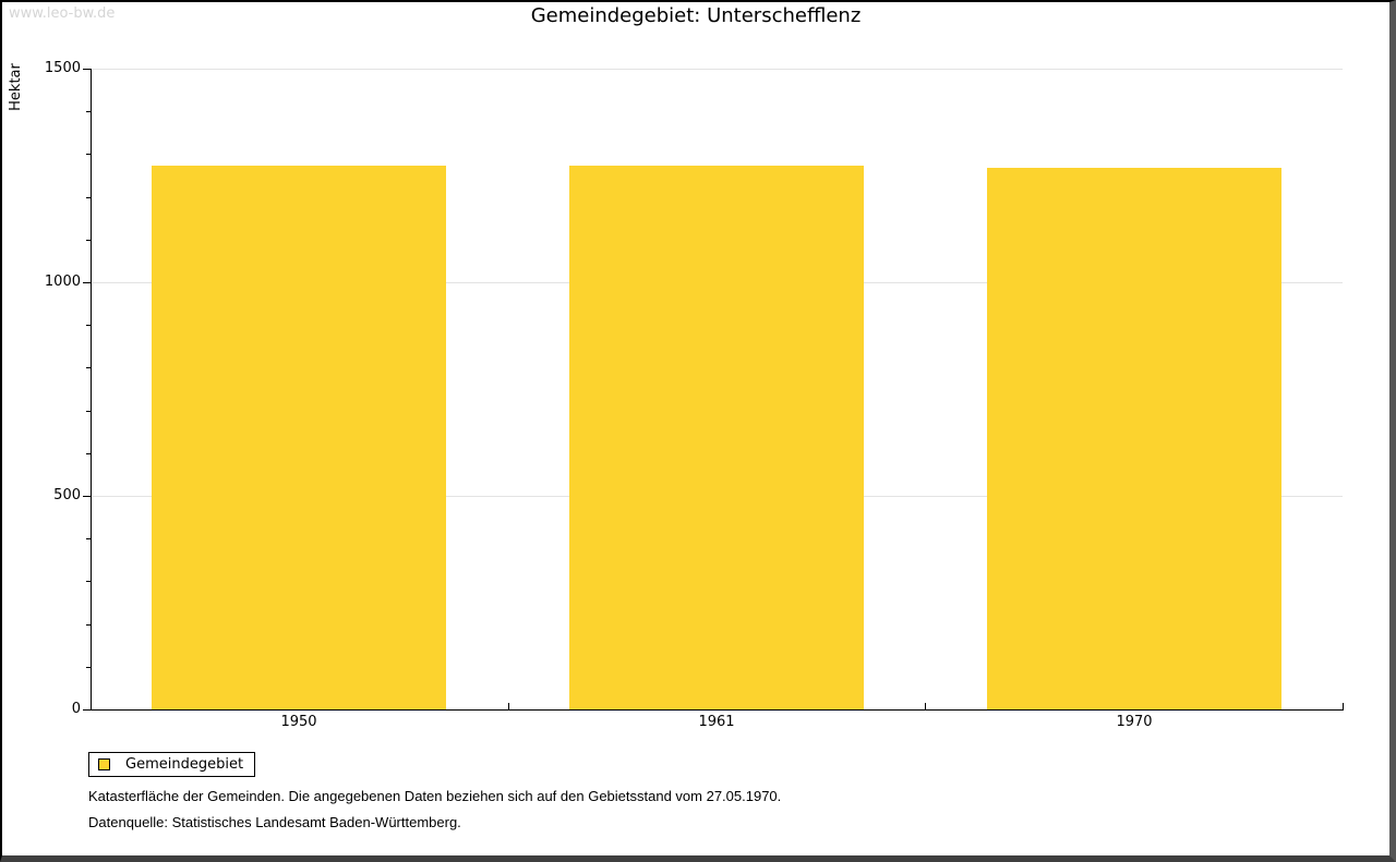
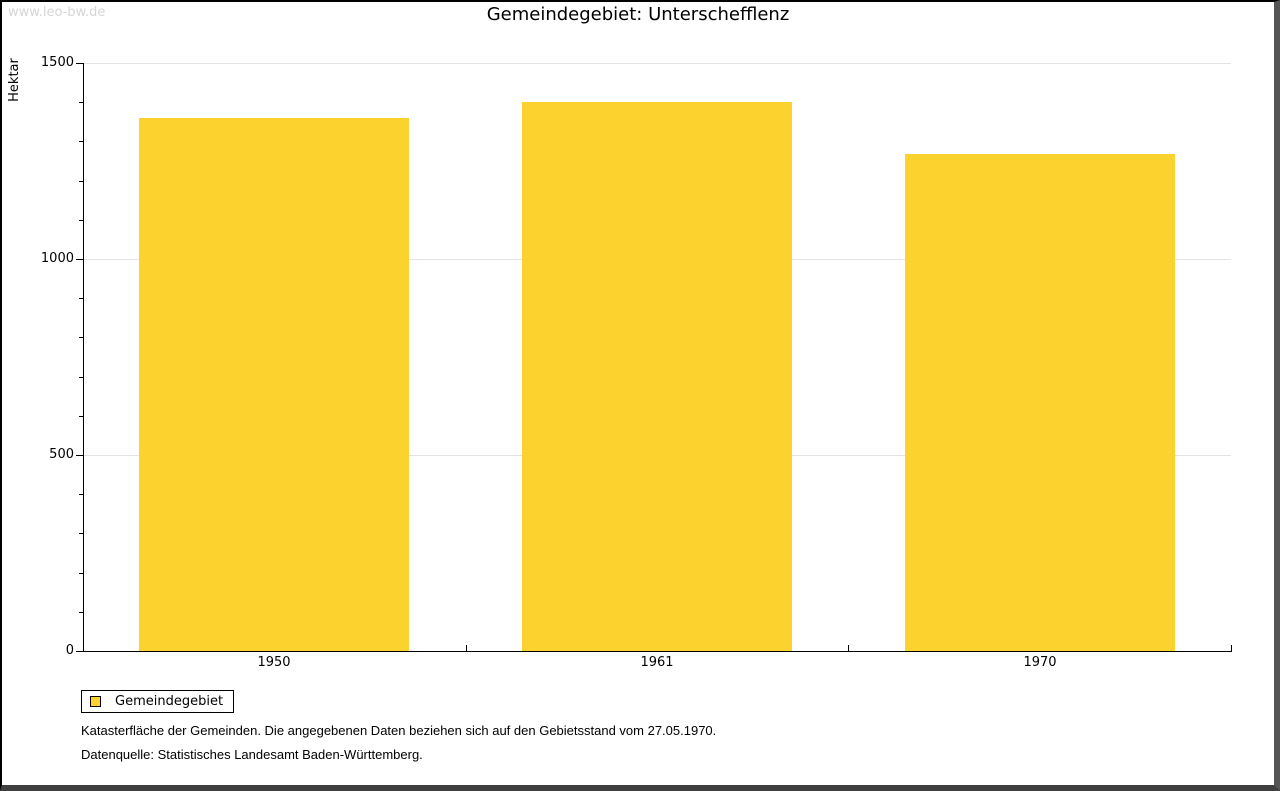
1950: 1270 -> 1360
1961: 1270 -> 1400
